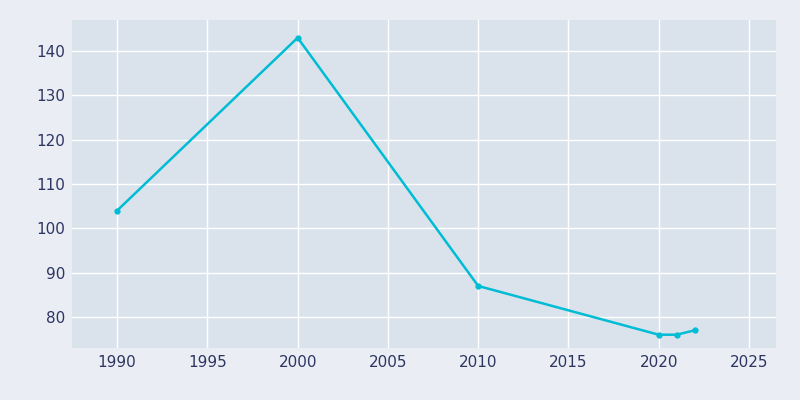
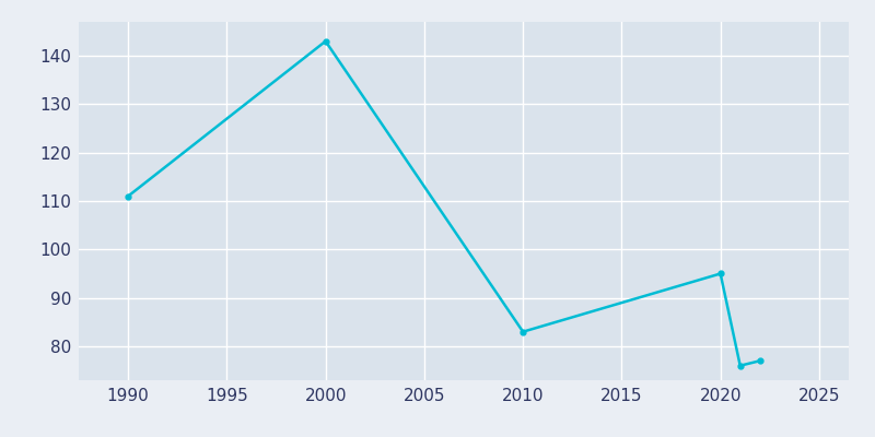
1990: 104 -> 111
2010: 87 -> 83
2020: 76 -> 95
